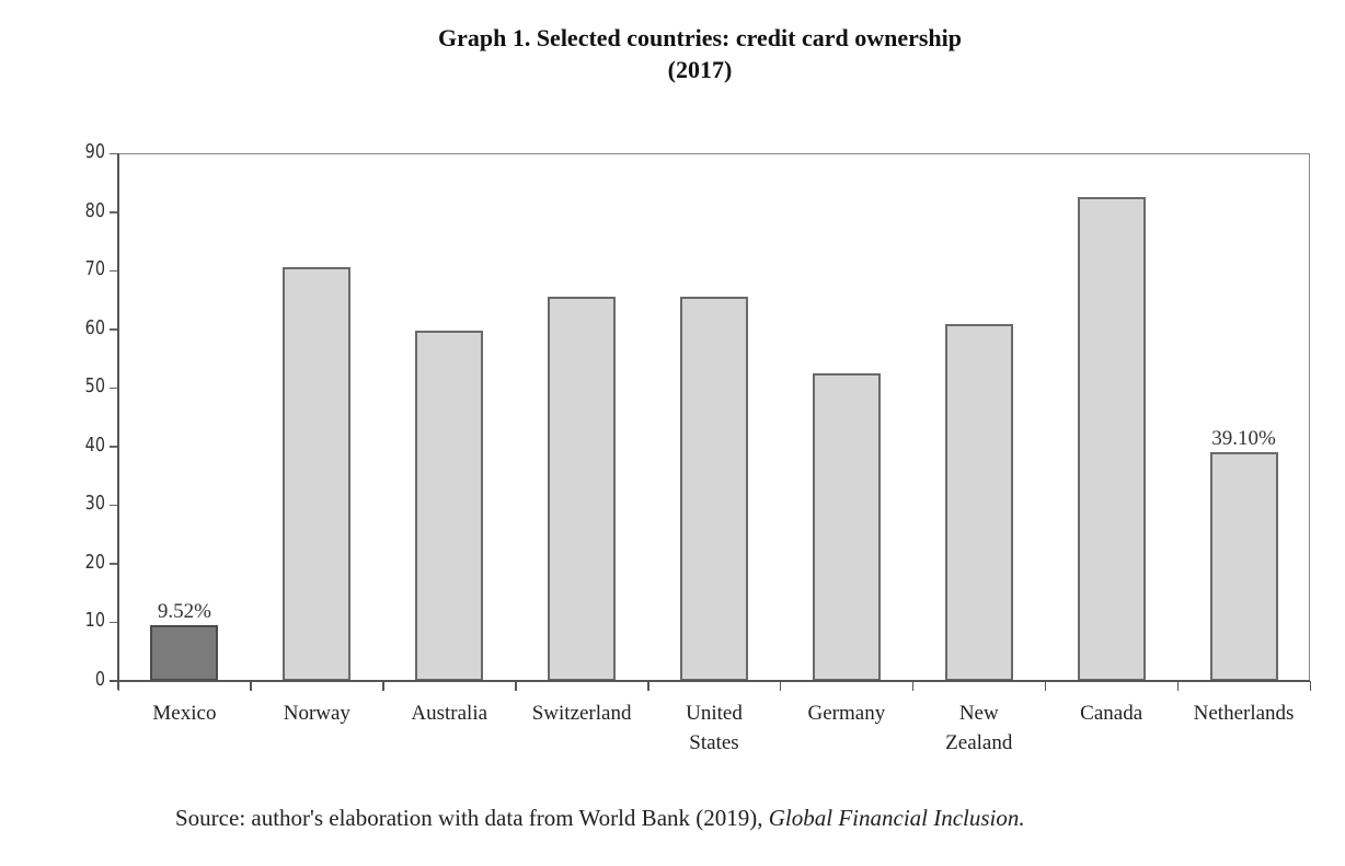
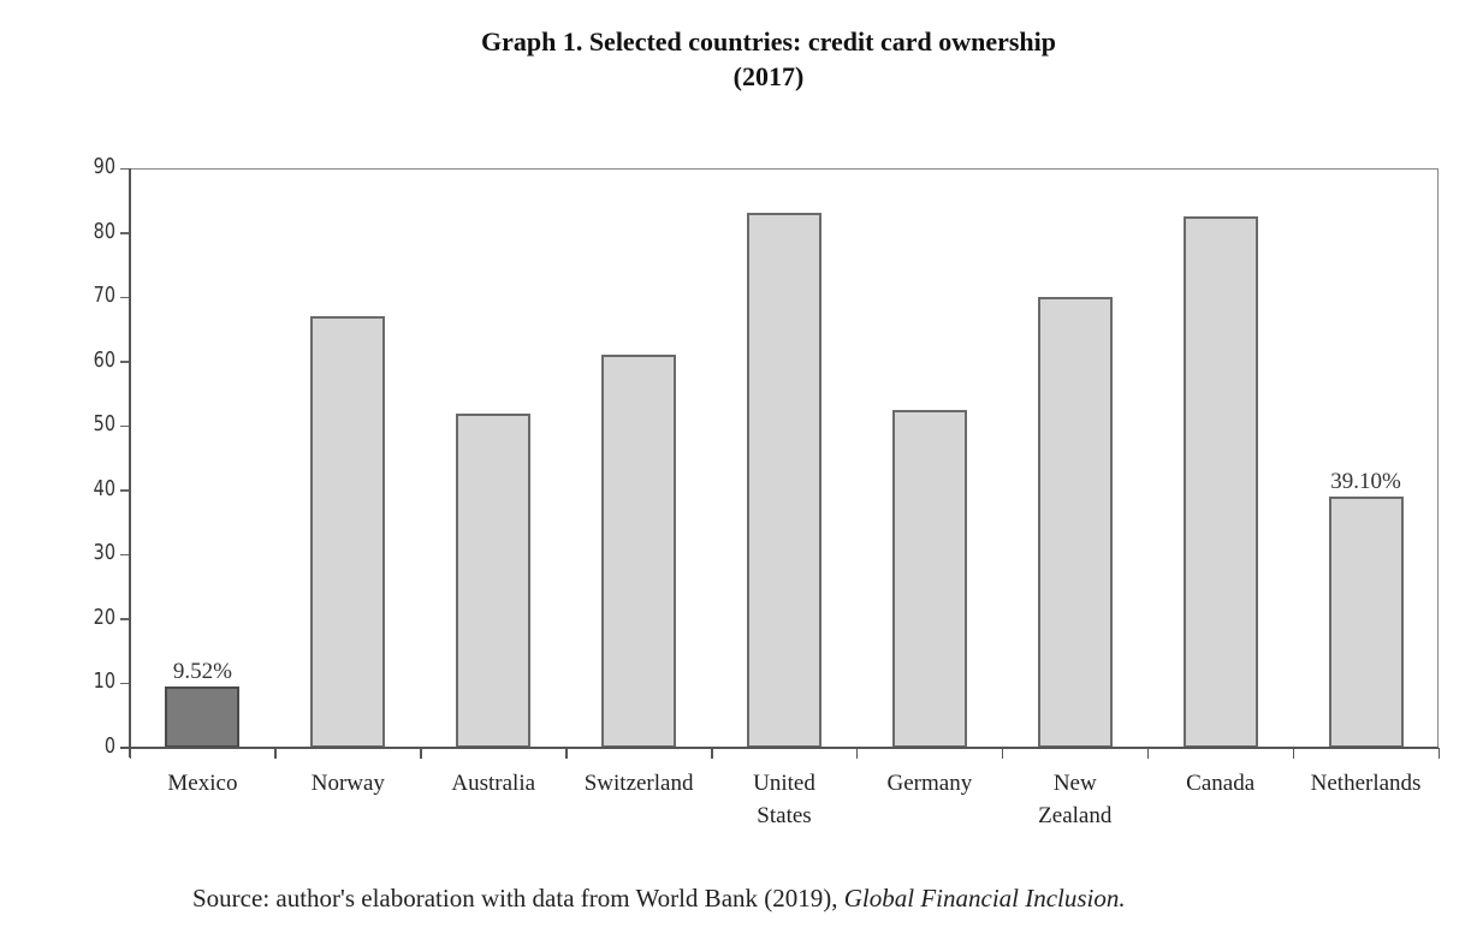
Norway: 70 -> 67
Australia: 60 -> 52
Switzerland: 66 -> 61
United States: 66 -> 83
New Zealand: 61 -> 70
